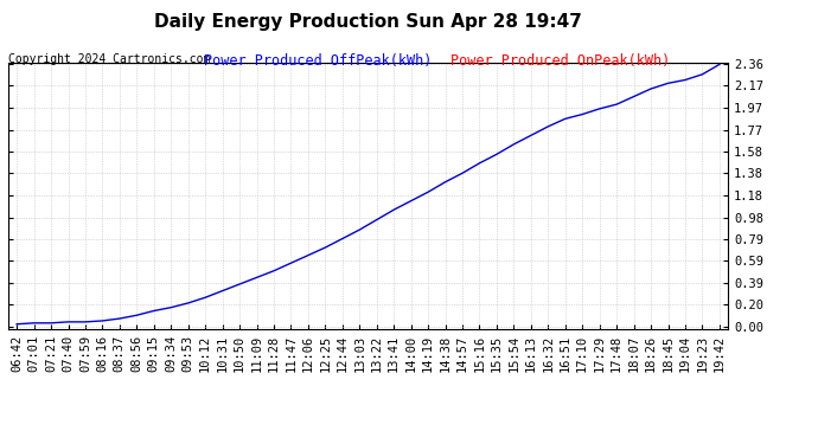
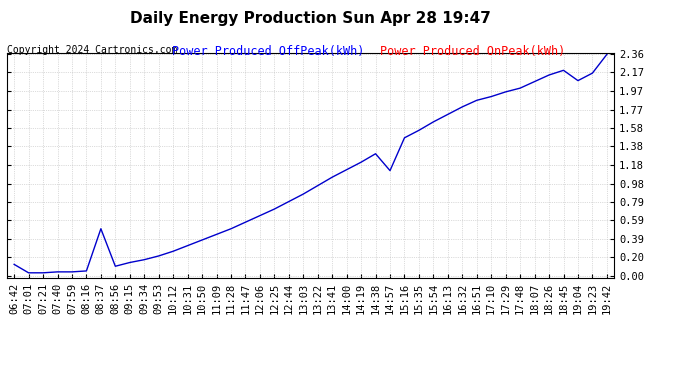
06:42: 0.02 -> 0.12
08:37: 0.07 -> 0.50
14:57: 1.38 -> 1.12
19:04: 2.22 -> 2.08
19:23: 2.27 -> 2.16
